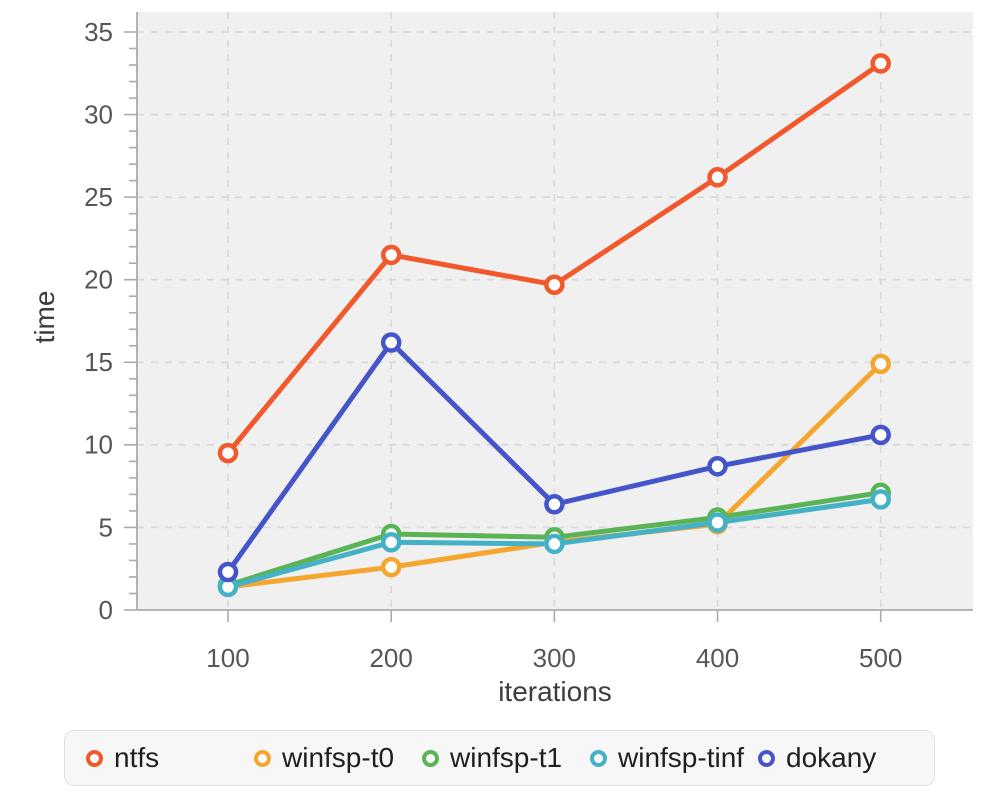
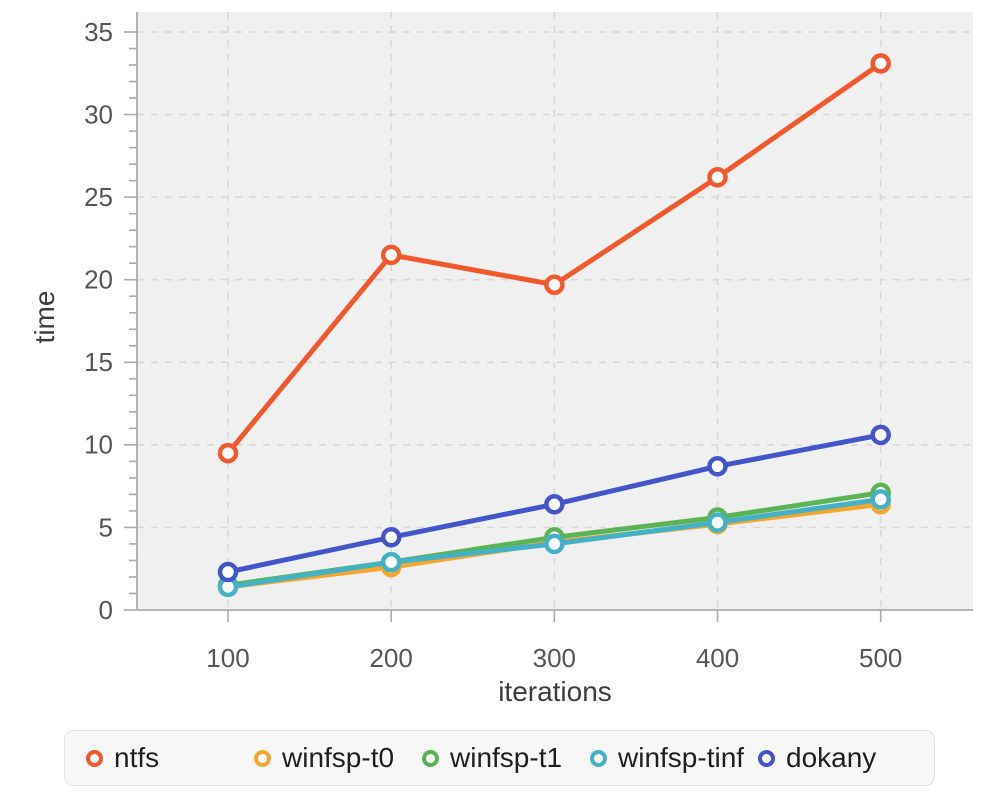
winfsp-t1/200: 4.6 -> 2.9
winfsp-tinf/200: 4.1 -> 2.9
dokany/200: 16.2 -> 4.4
winfsp-t0/500: 14.9 -> 6.4
